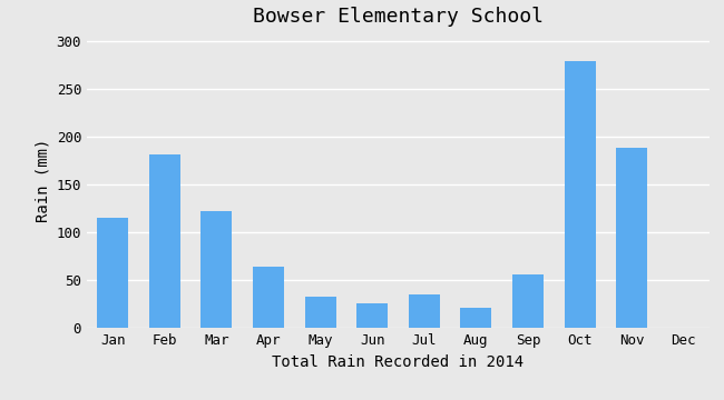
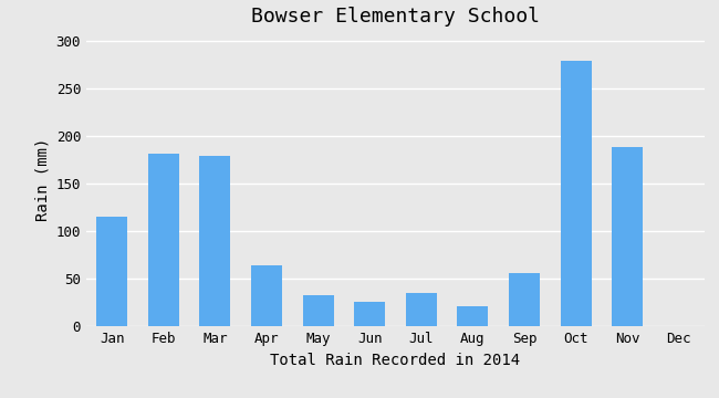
Mar: 122 -> 180
